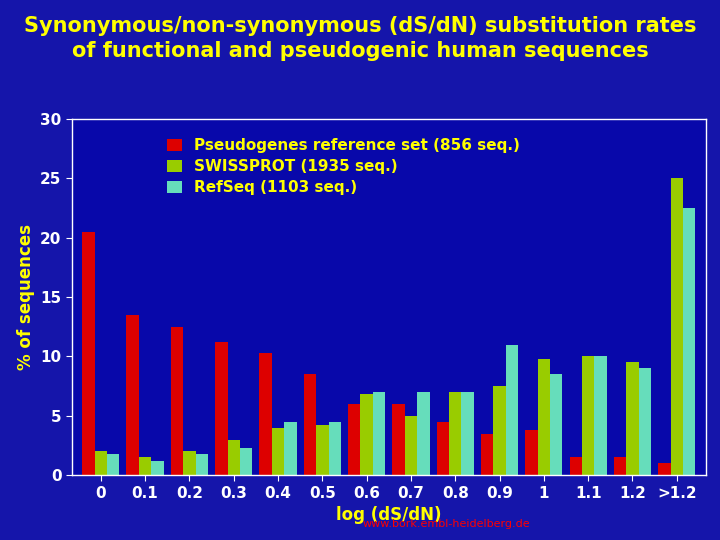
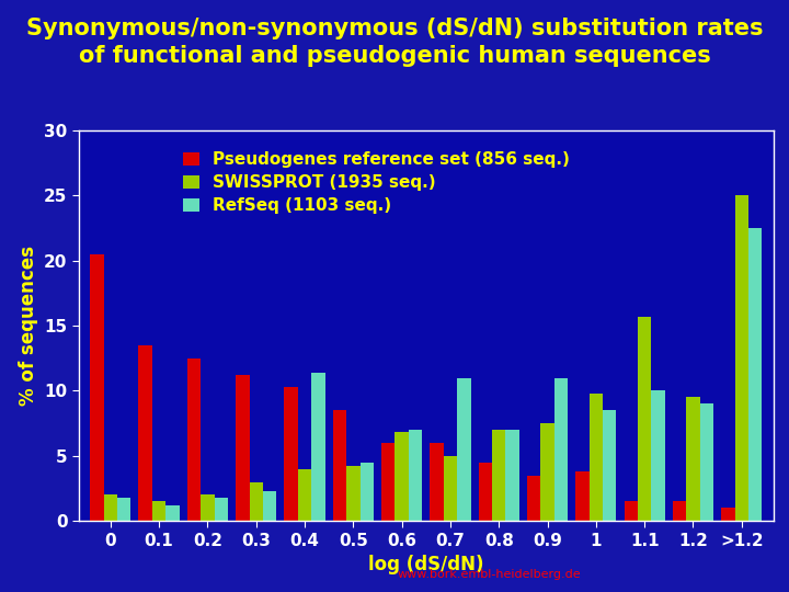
RefSeq (1103 seq.)/0.4: 4.5 -> 11.4
RefSeq (1103 seq.)/0.7: 7.0 -> 11.0
SWISSPROT (1935 seq.)/1.1: 10.0 -> 15.7
